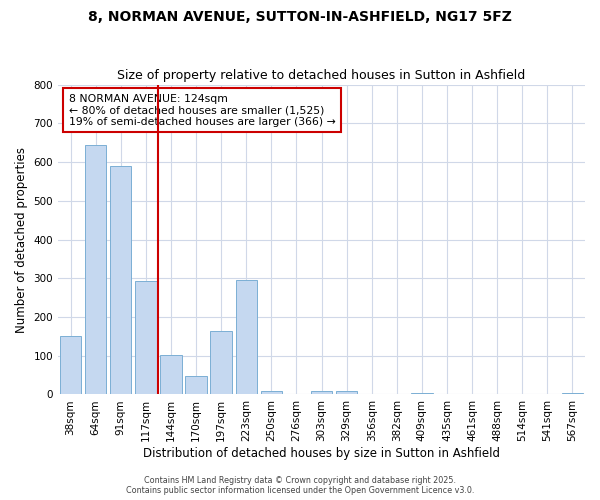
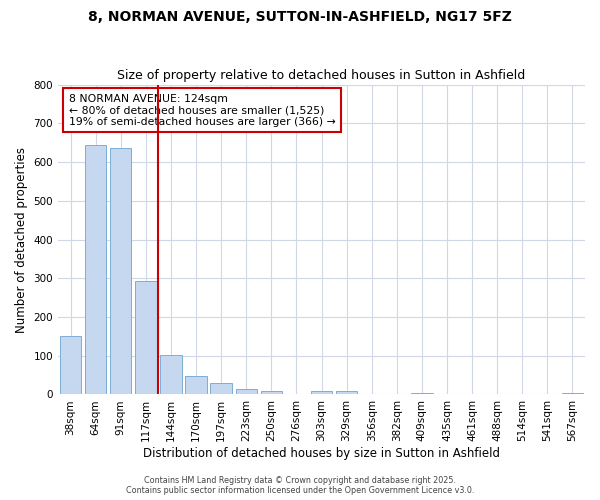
91sqm: 590 -> 635
197sqm: 165 -> 30
223sqm: 295 -> 13
